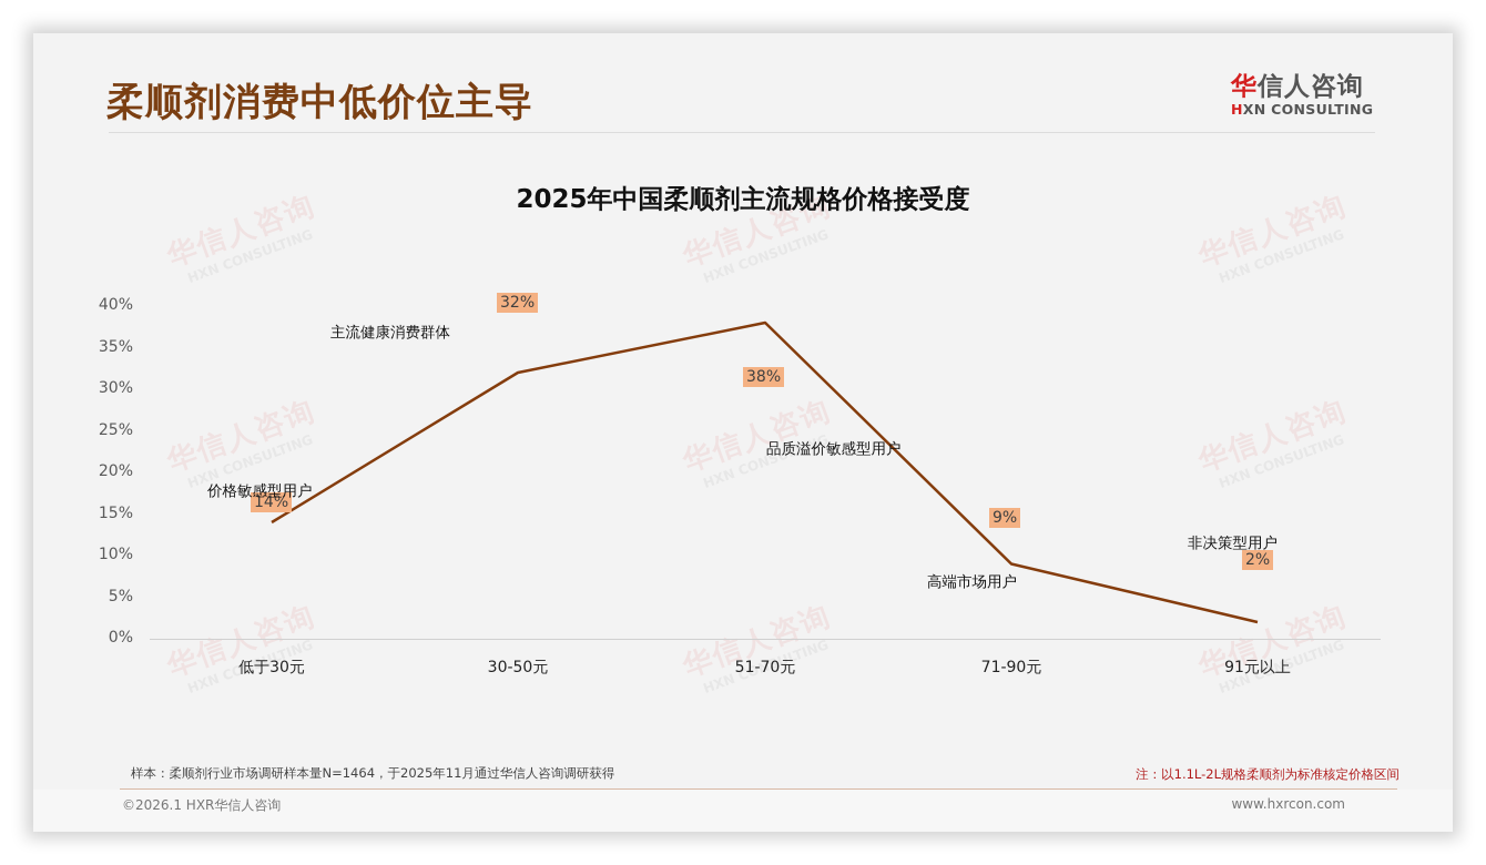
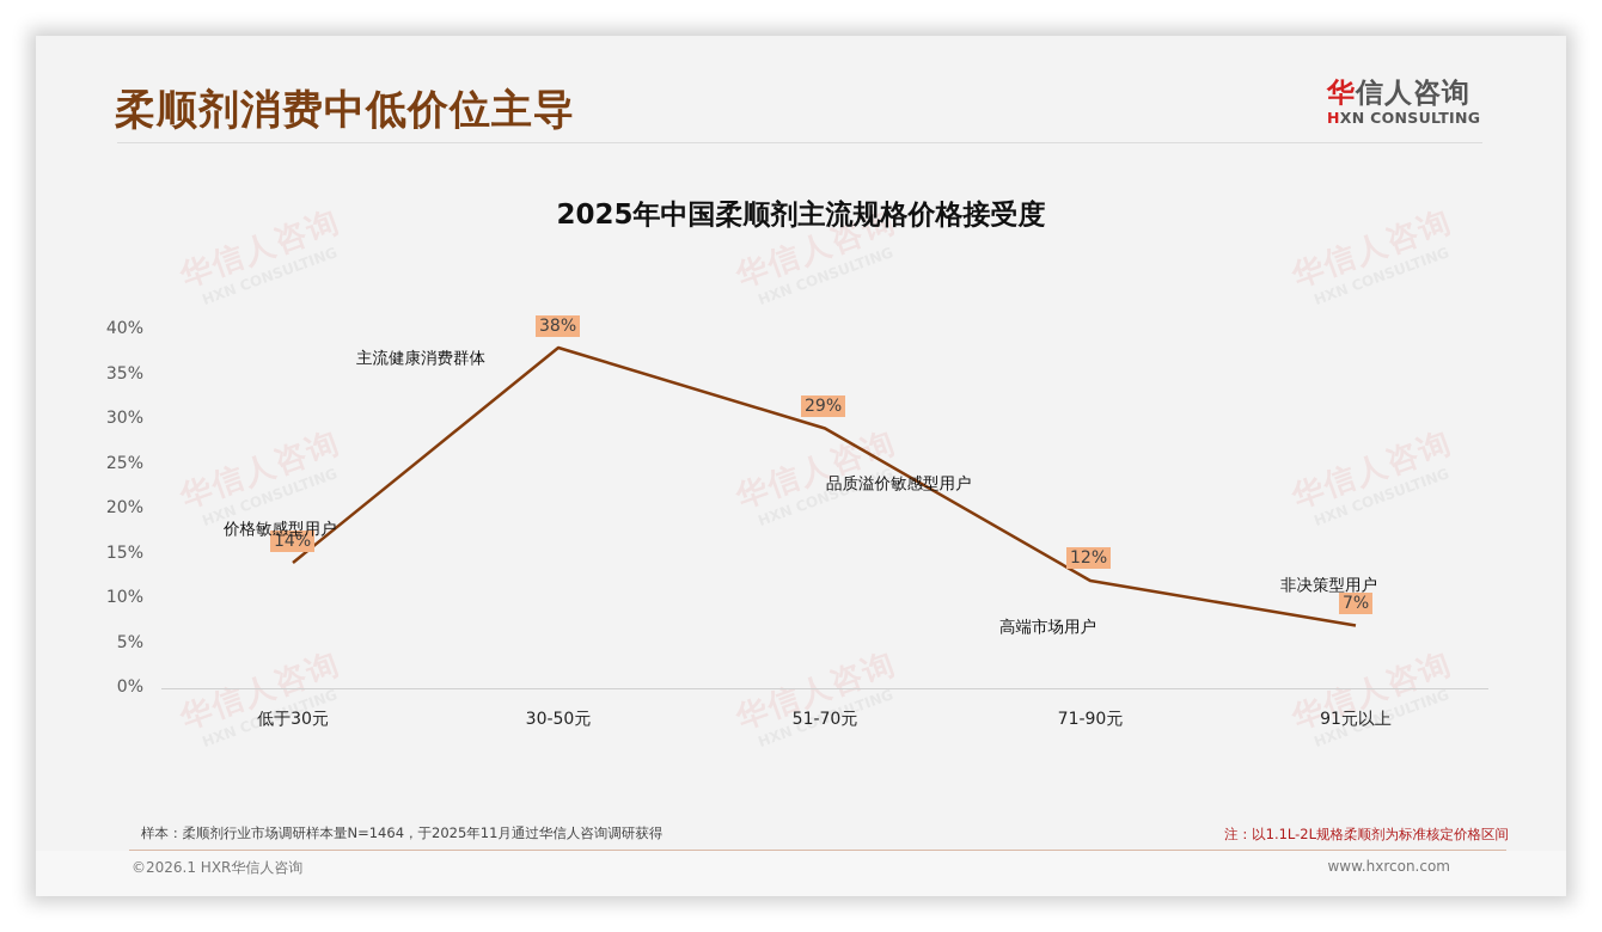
30-50元: 32% -> 38%
51-70元: 38% -> 29%
71-90元: 9% -> 12%
91元以上: 2% -> 7%
